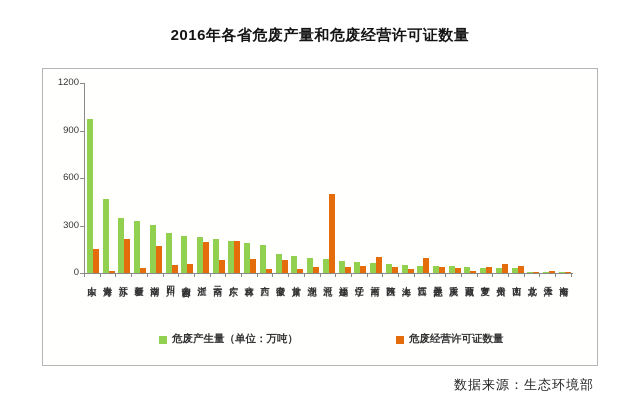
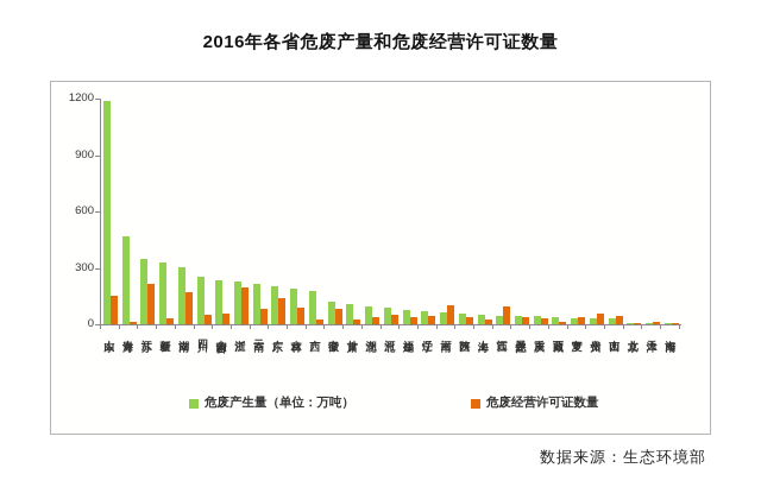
危废产生量（单位：万吨）/山东: 970 -> 1190
危废经营许可证数量/广东: 200 -> 140
危废经营许可证数量/河北: 500 -> 50
